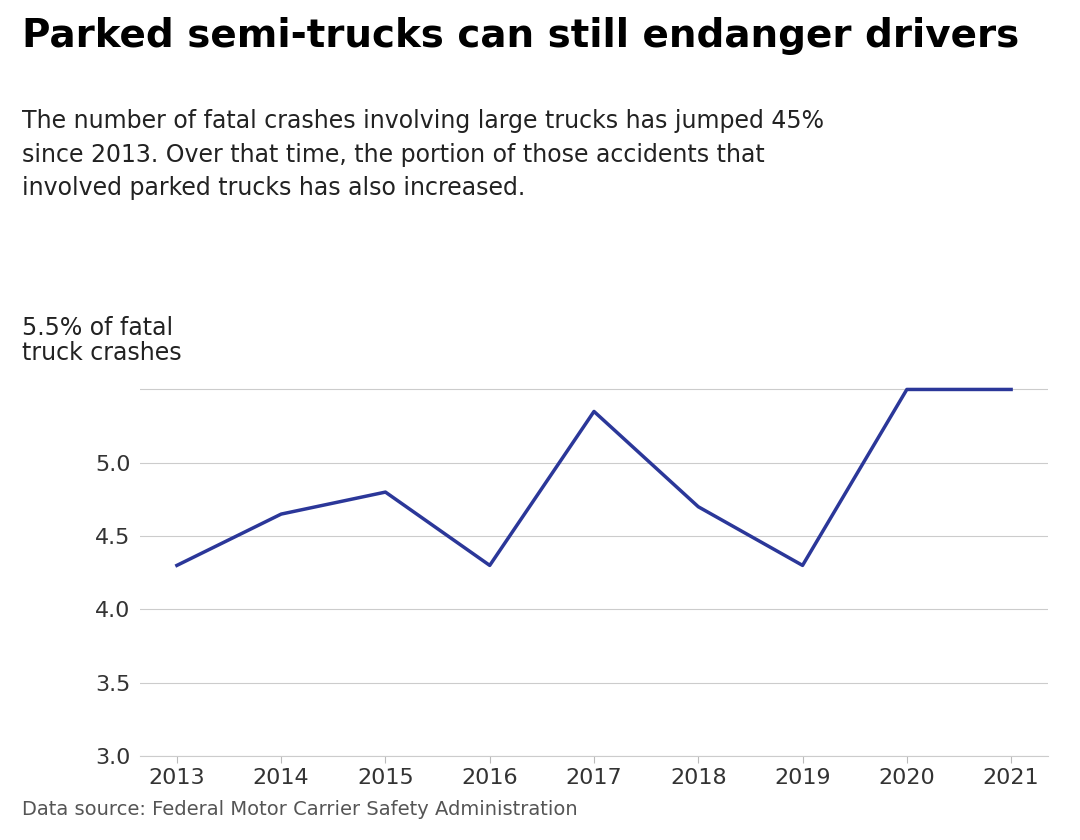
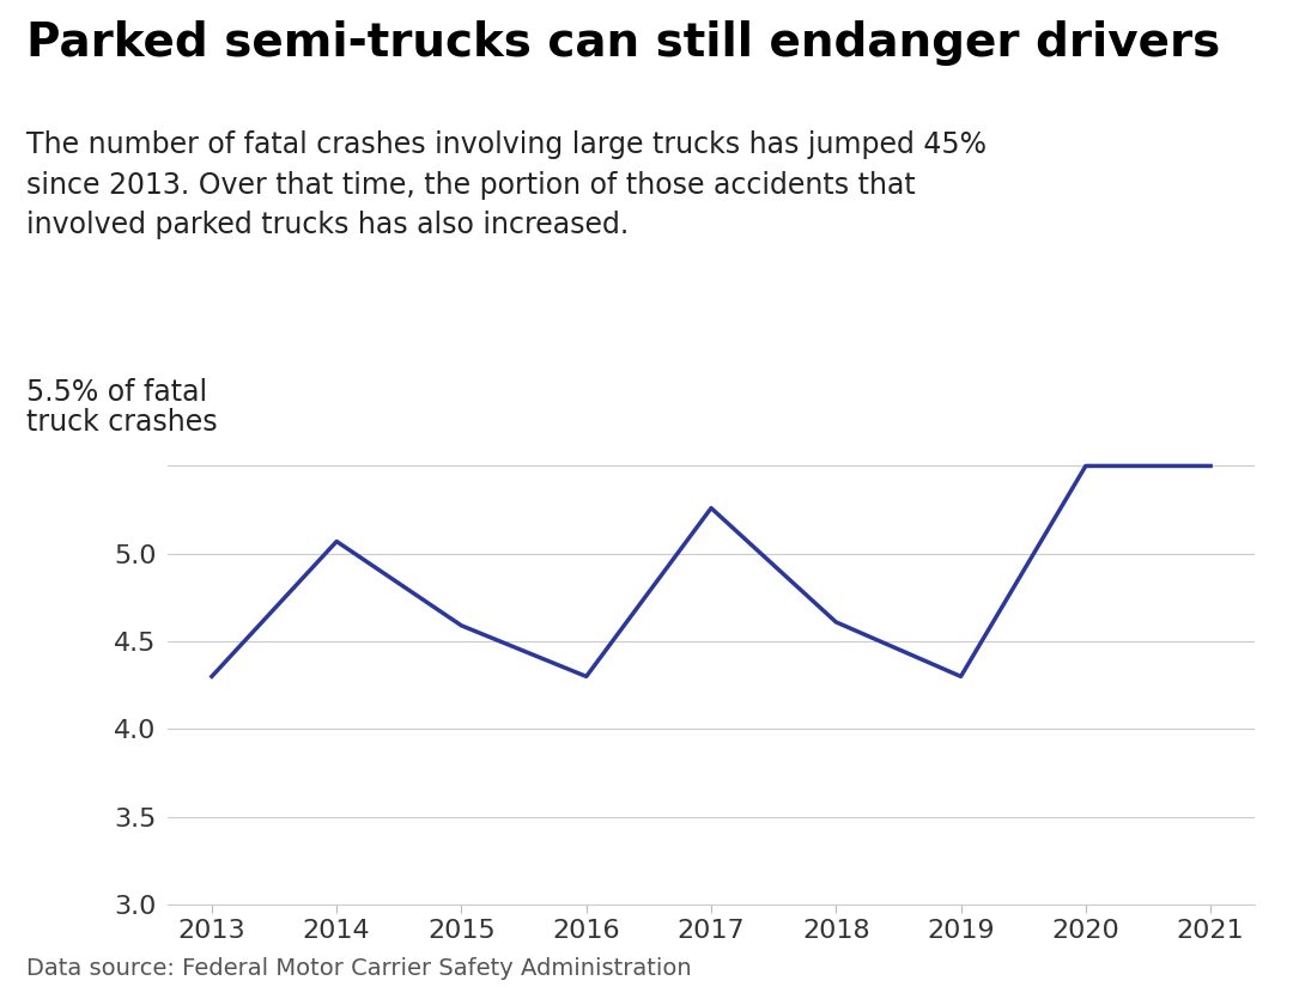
2014: 4.65 -> 5.07
2015: 4.80 -> 4.59
2017: 5.35 -> 5.26
2018: 4.70 -> 4.61
